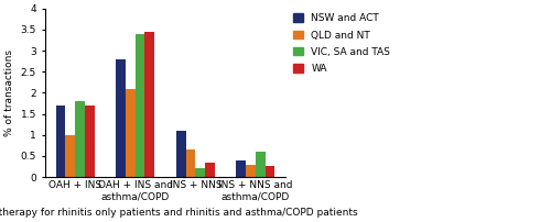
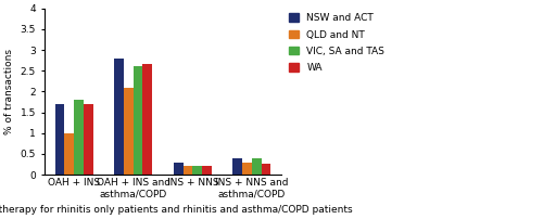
VIC, SA and TAS/OAH + INS and asthma/COPD: 3.4 -> 2.6
WA/OAH + INS and asthma/COPD: 3.45 -> 2.67
NSW and ACT/INS + NNS: 1.1 -> 0.3
QLD and NT/INS + NNS: 0.65 -> 0.20
WA/INS + NNS: 0.35 -> 0.20
VIC, SA and TAS/INS + NNS and asthma/COPD: 0.6 -> 0.4
